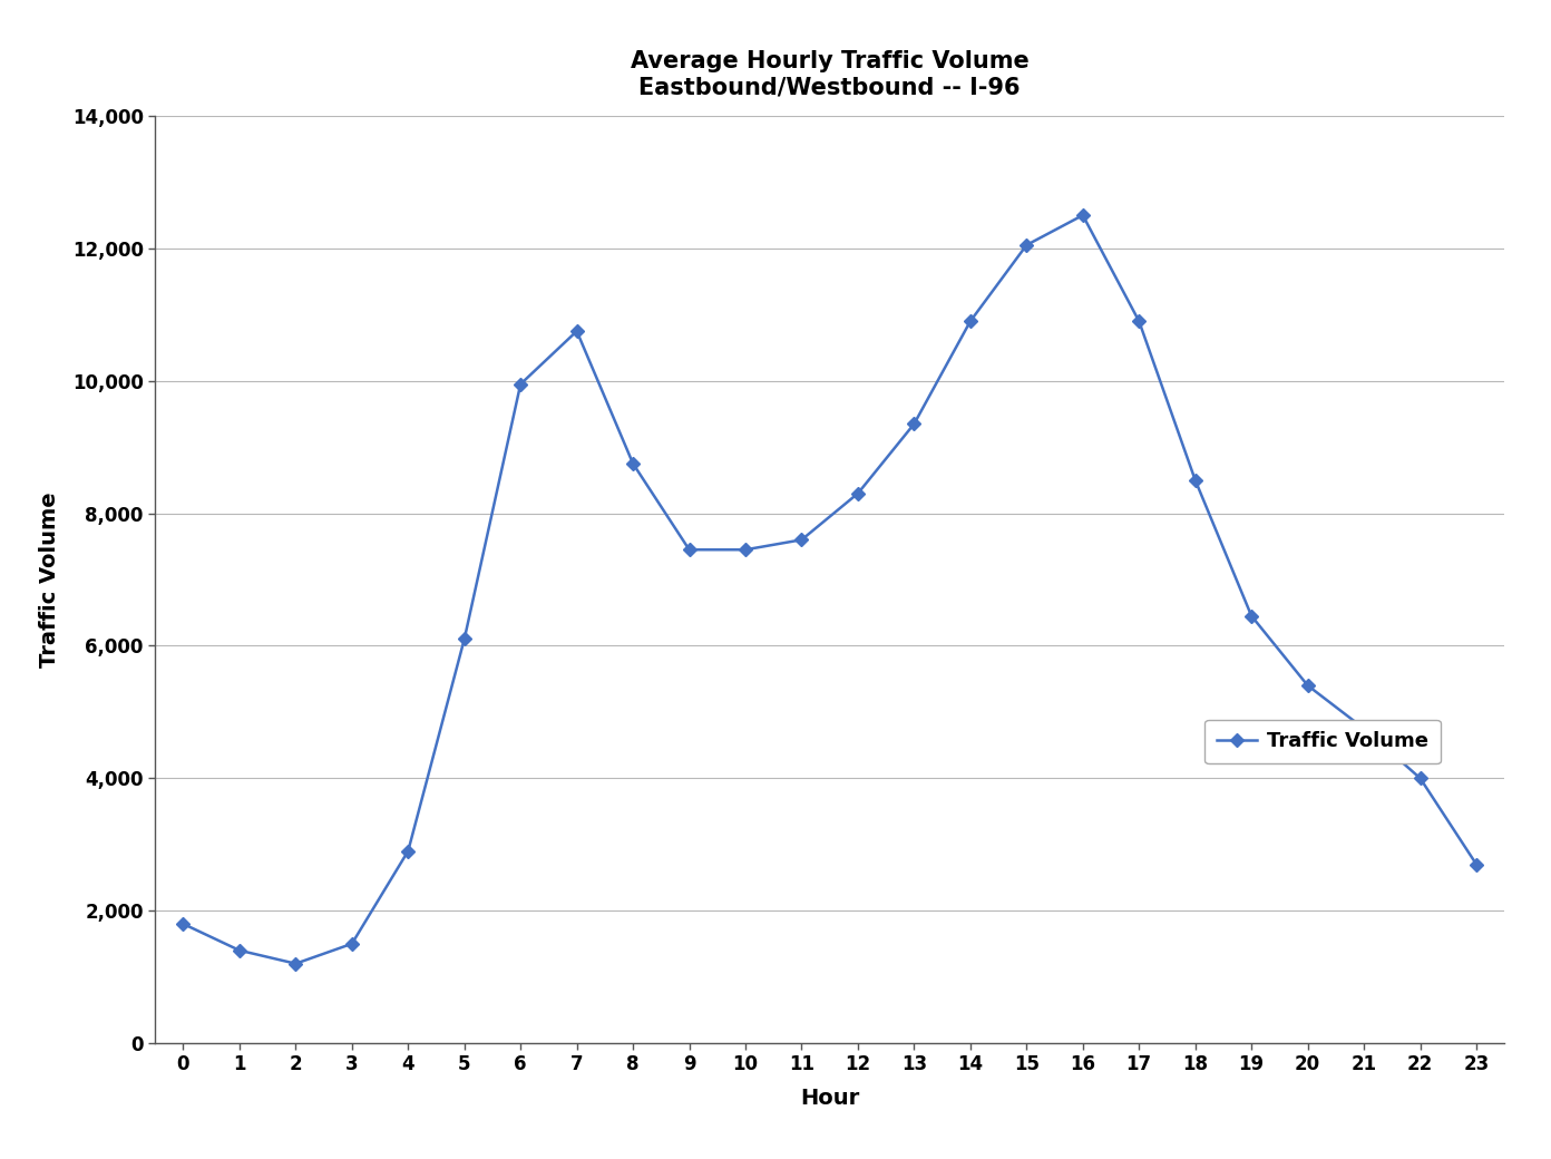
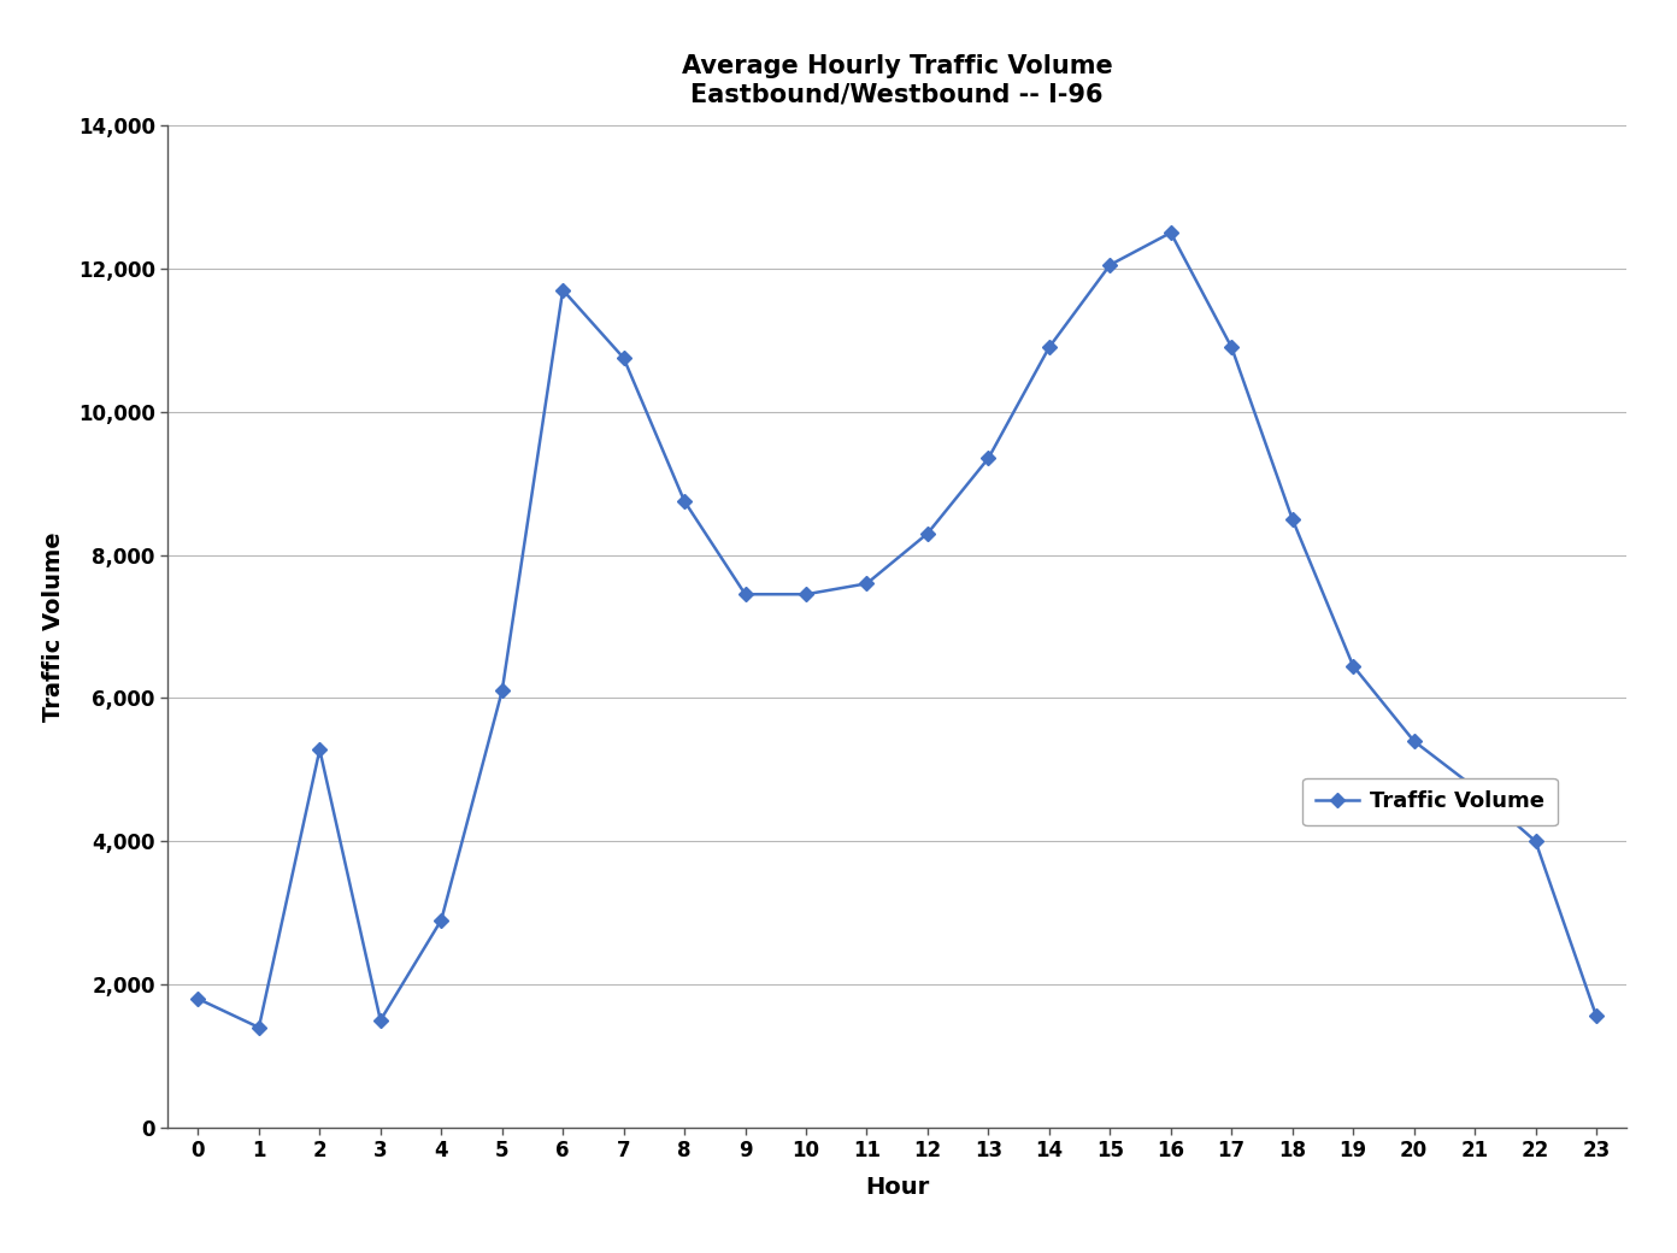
2: 1,200 -> 5,280
6: 9,950 -> 11,700
23: 2,700 -> 1,560
